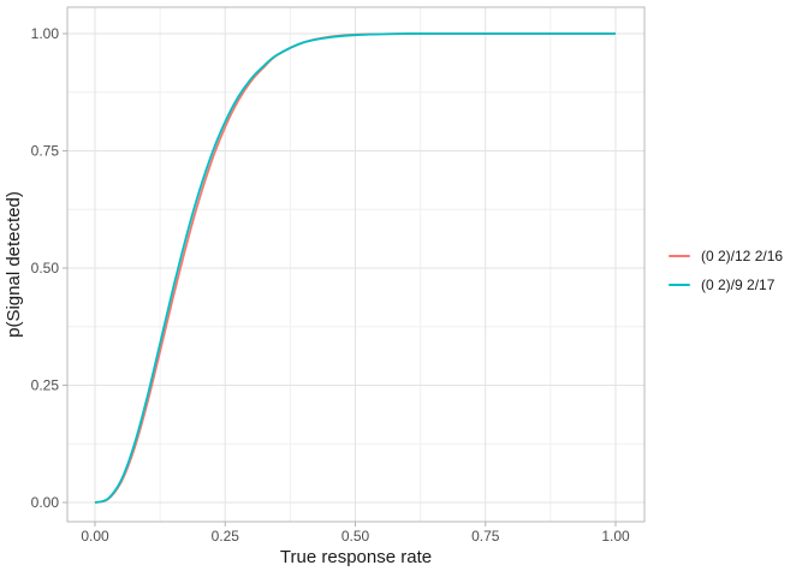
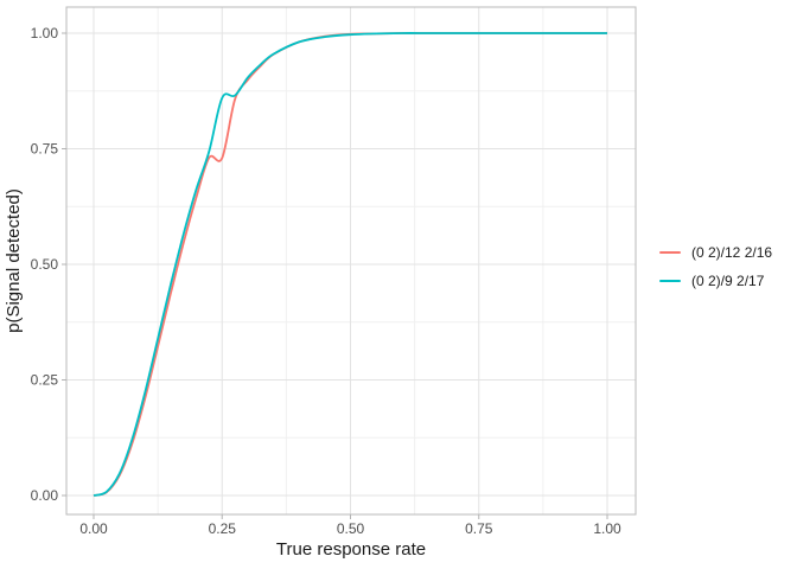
(0 2)/12 2/16/0.25: 0.80 -> 0.73
(0 2)/9 2/17/0.25: 0.81 -> 0.86
